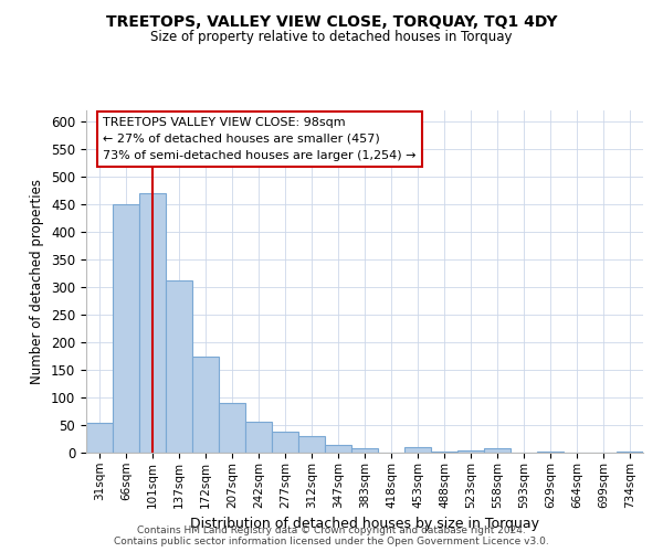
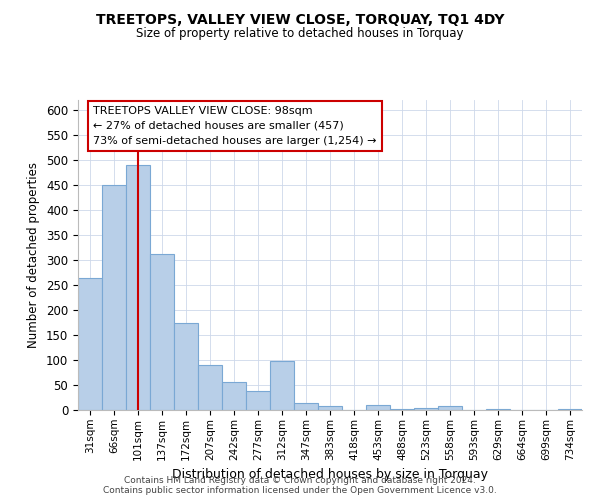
31sqm: 55 -> 264
101sqm: 470 -> 490
312sqm: 30 -> 98
